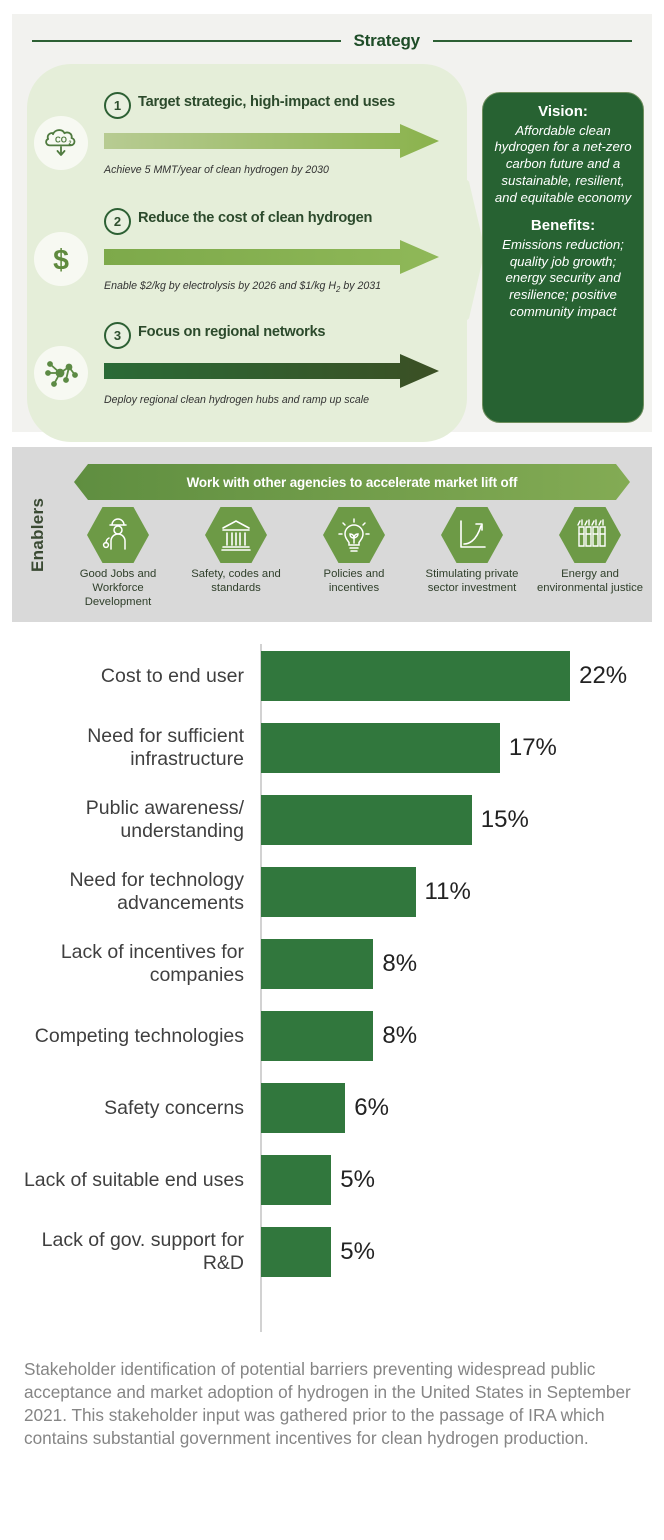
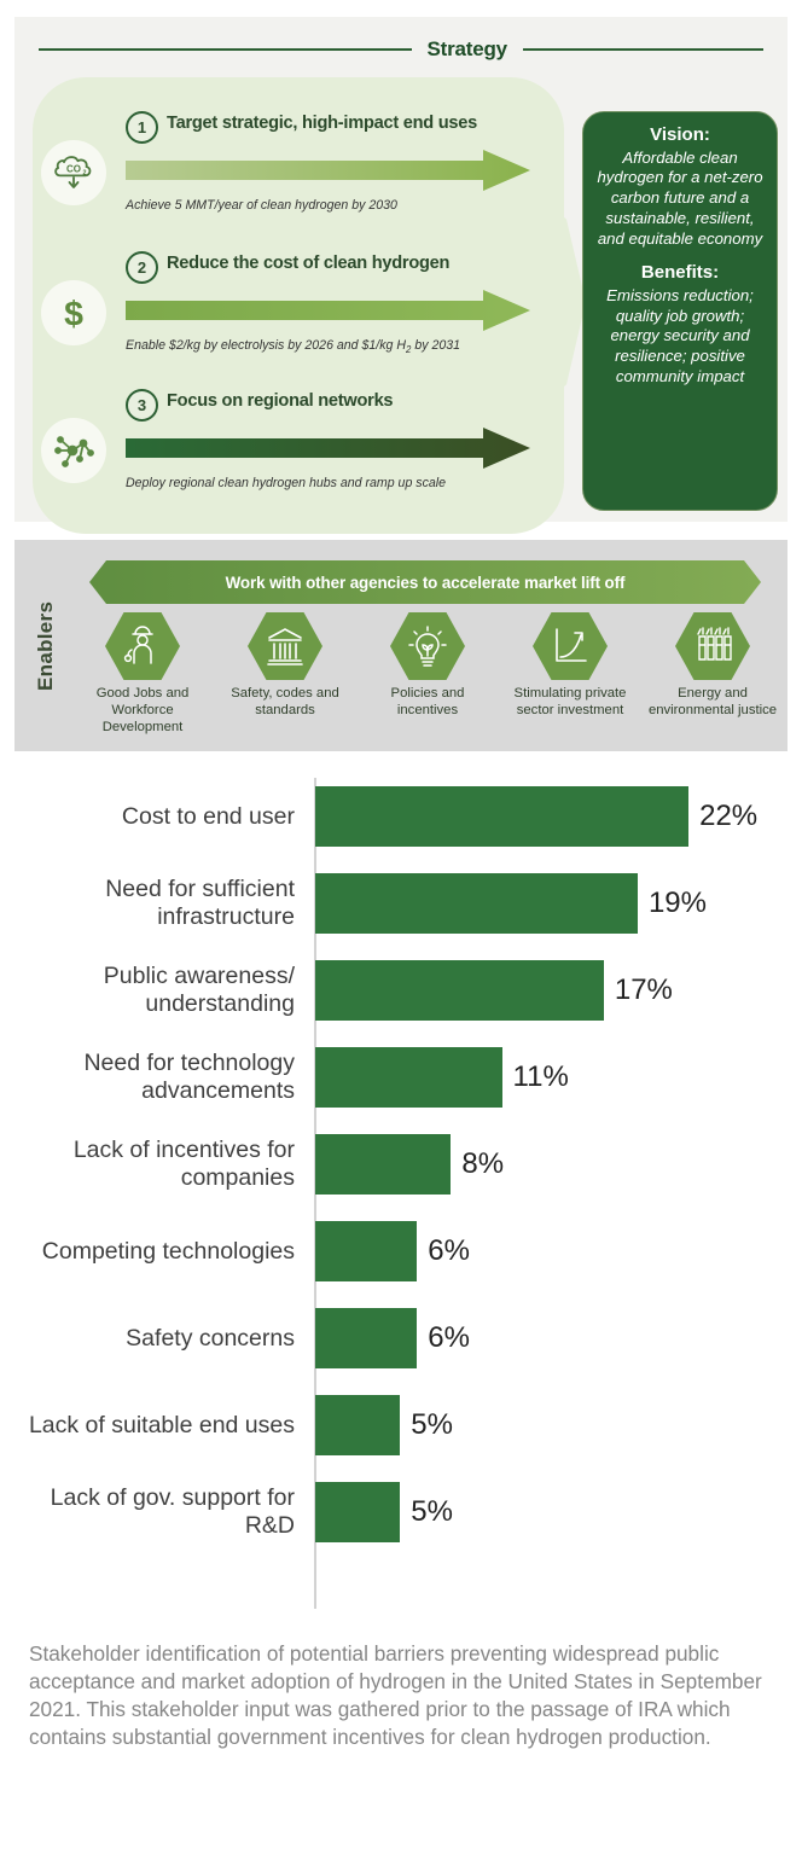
Need for sufficient infrastructure: 17% -> 19%
Public awareness/ understanding: 15% -> 17%
Competing technologies: 8% -> 6%
